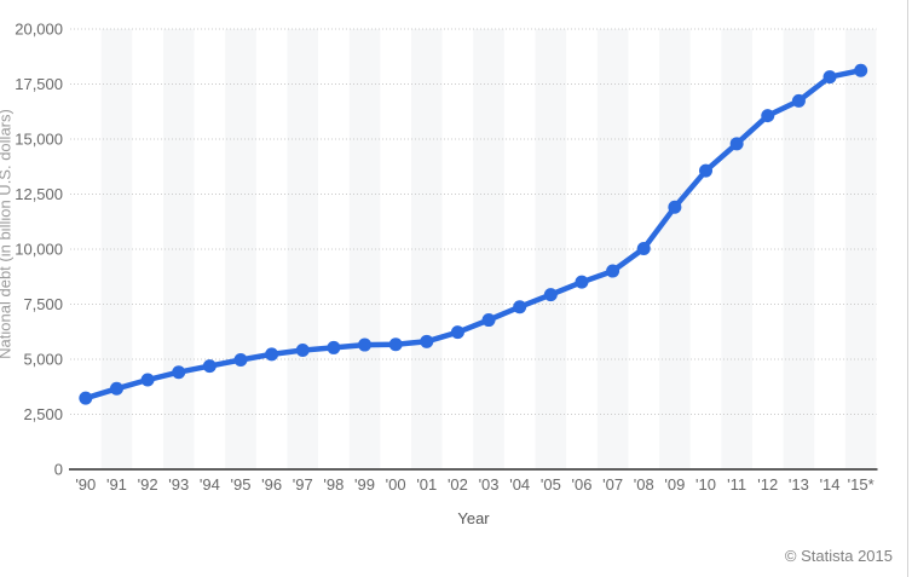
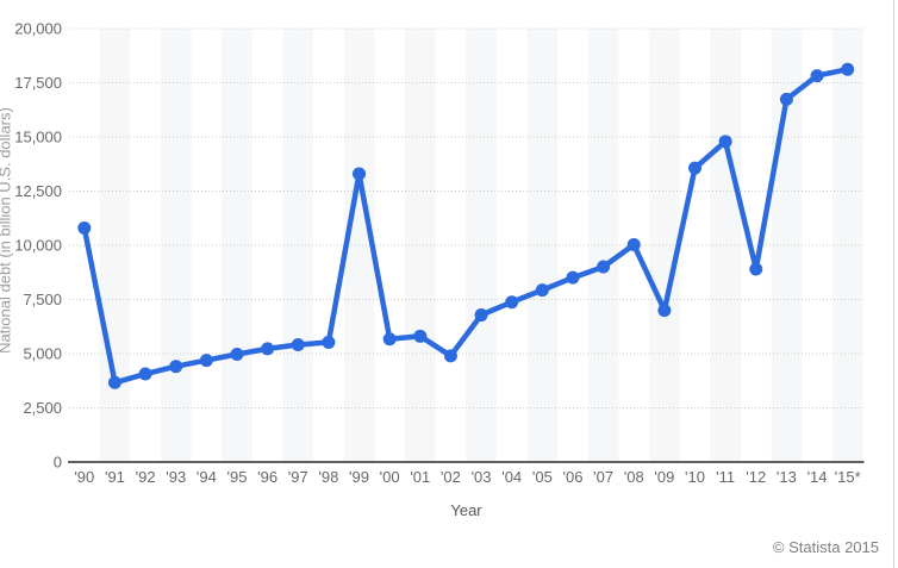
'90: 3200 -> 10800
'99: 5700 -> 13300
'02: 6200 -> 4900
'09: 11900 -> 7000
'12: 16100 -> 8900
